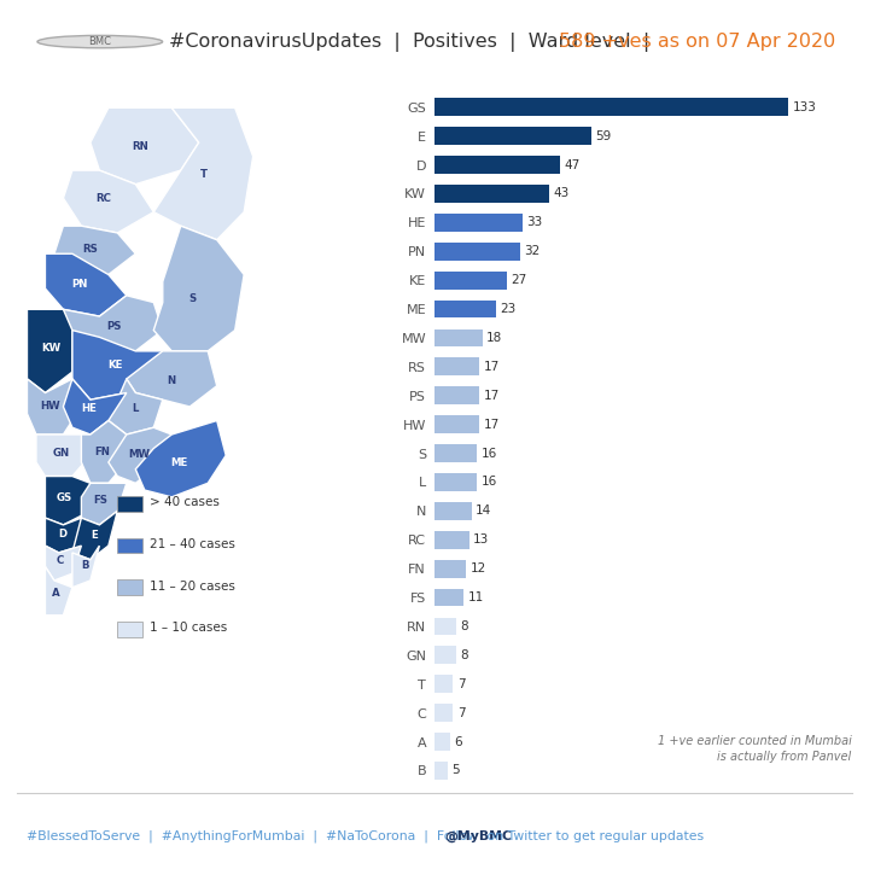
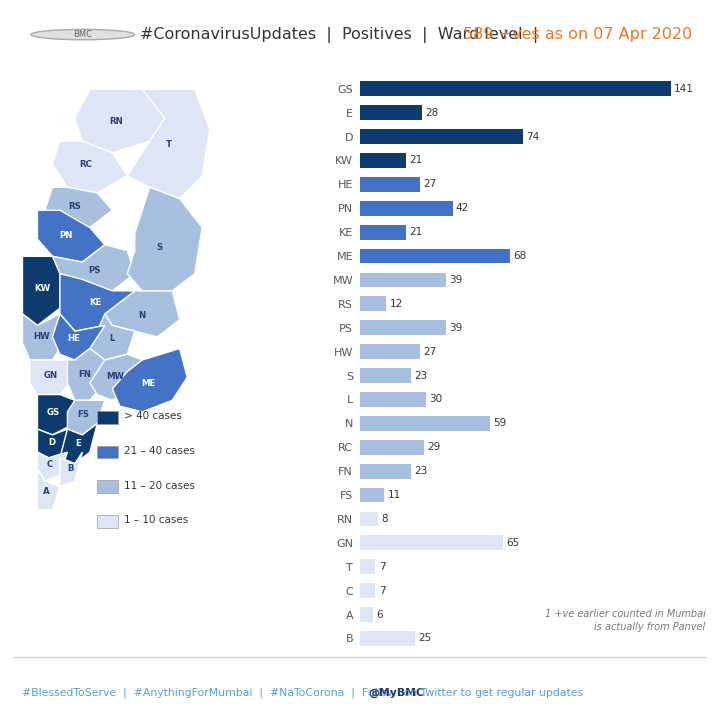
GS: 133 -> 141
E: 59 -> 28
D: 47 -> 74
KW: 43 -> 21
HE: 33 -> 27
PN: 32 -> 42
KE: 27 -> 21
ME: 23 -> 68
MW: 18 -> 39
RS: 17 -> 12
PS: 17 -> 39
HW: 17 -> 27
S: 16 -> 23
L: 16 -> 30
N: 14 -> 59
RC: 13 -> 29
FN: 12 -> 23
GN: 8 -> 65
B: 5 -> 25
